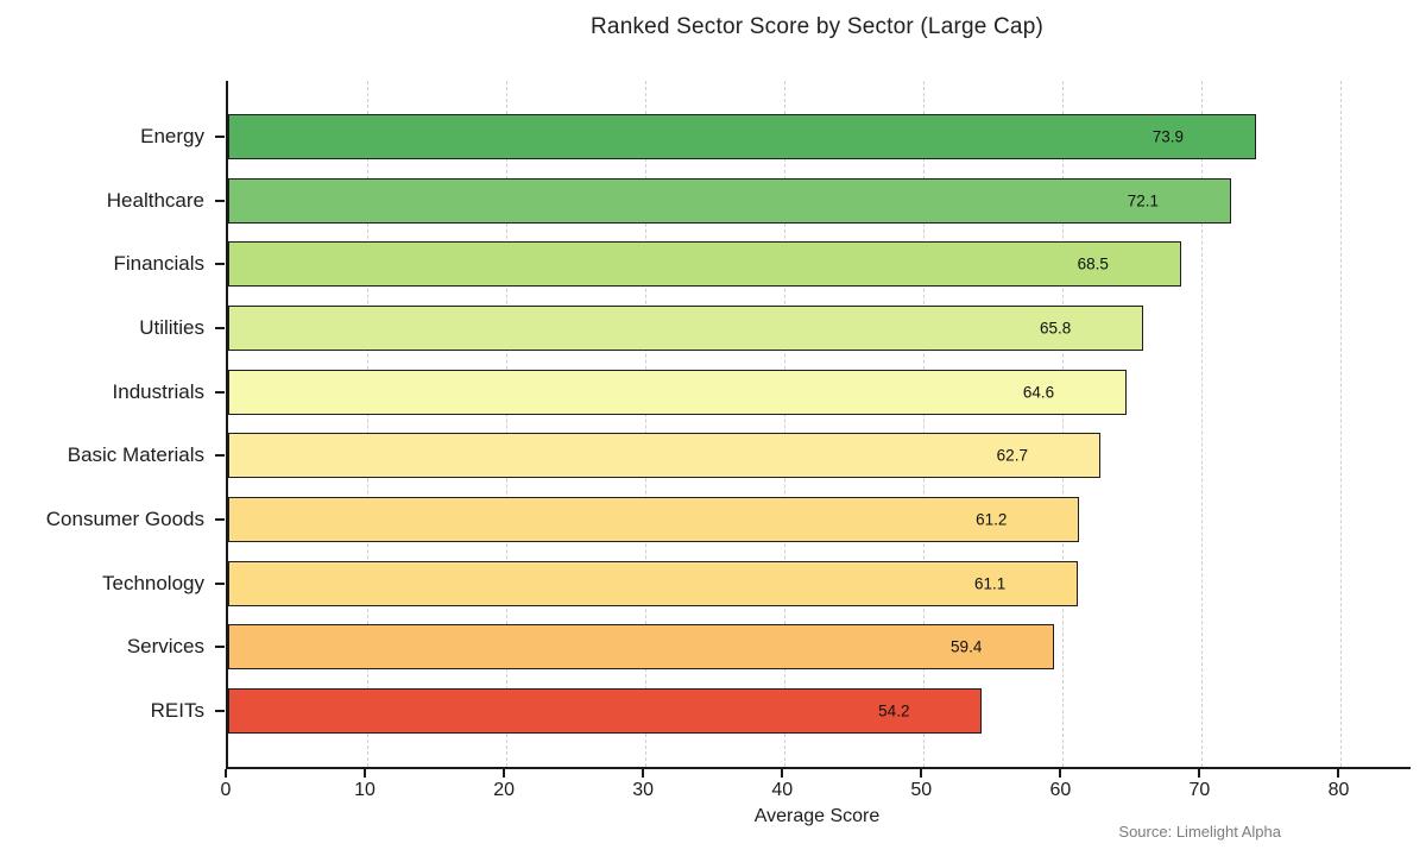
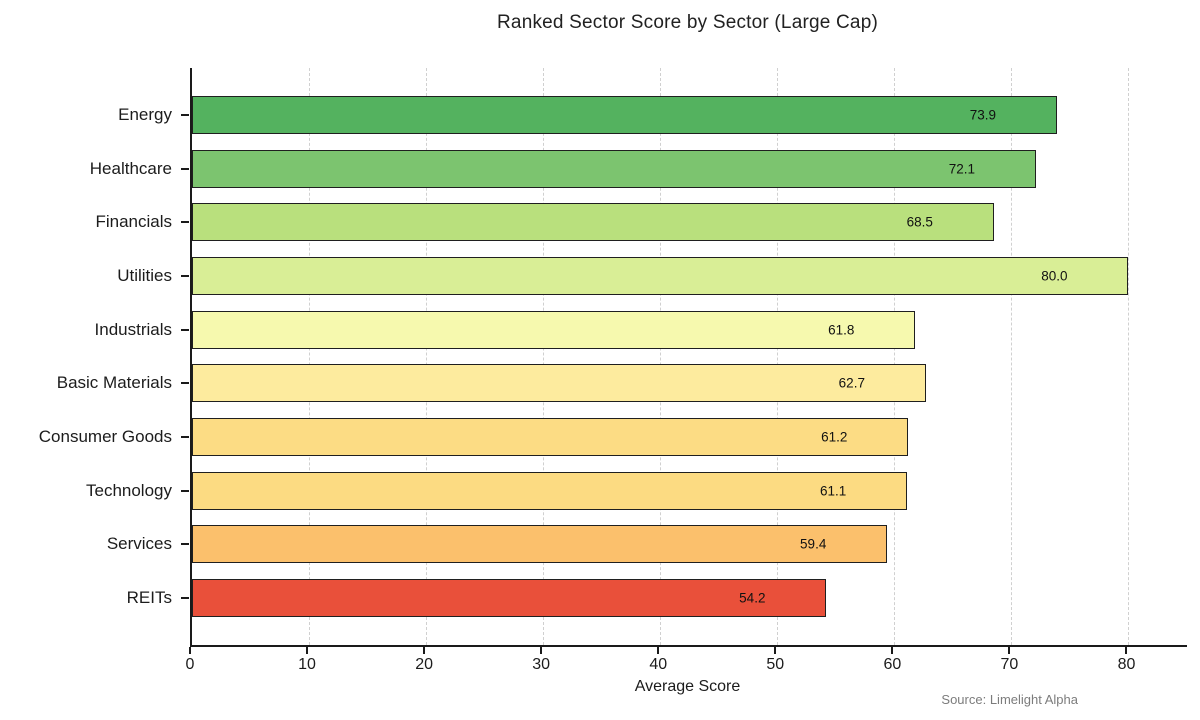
Utilities: 65.8 -> 80.0
Industrials: 64.6 -> 61.8
